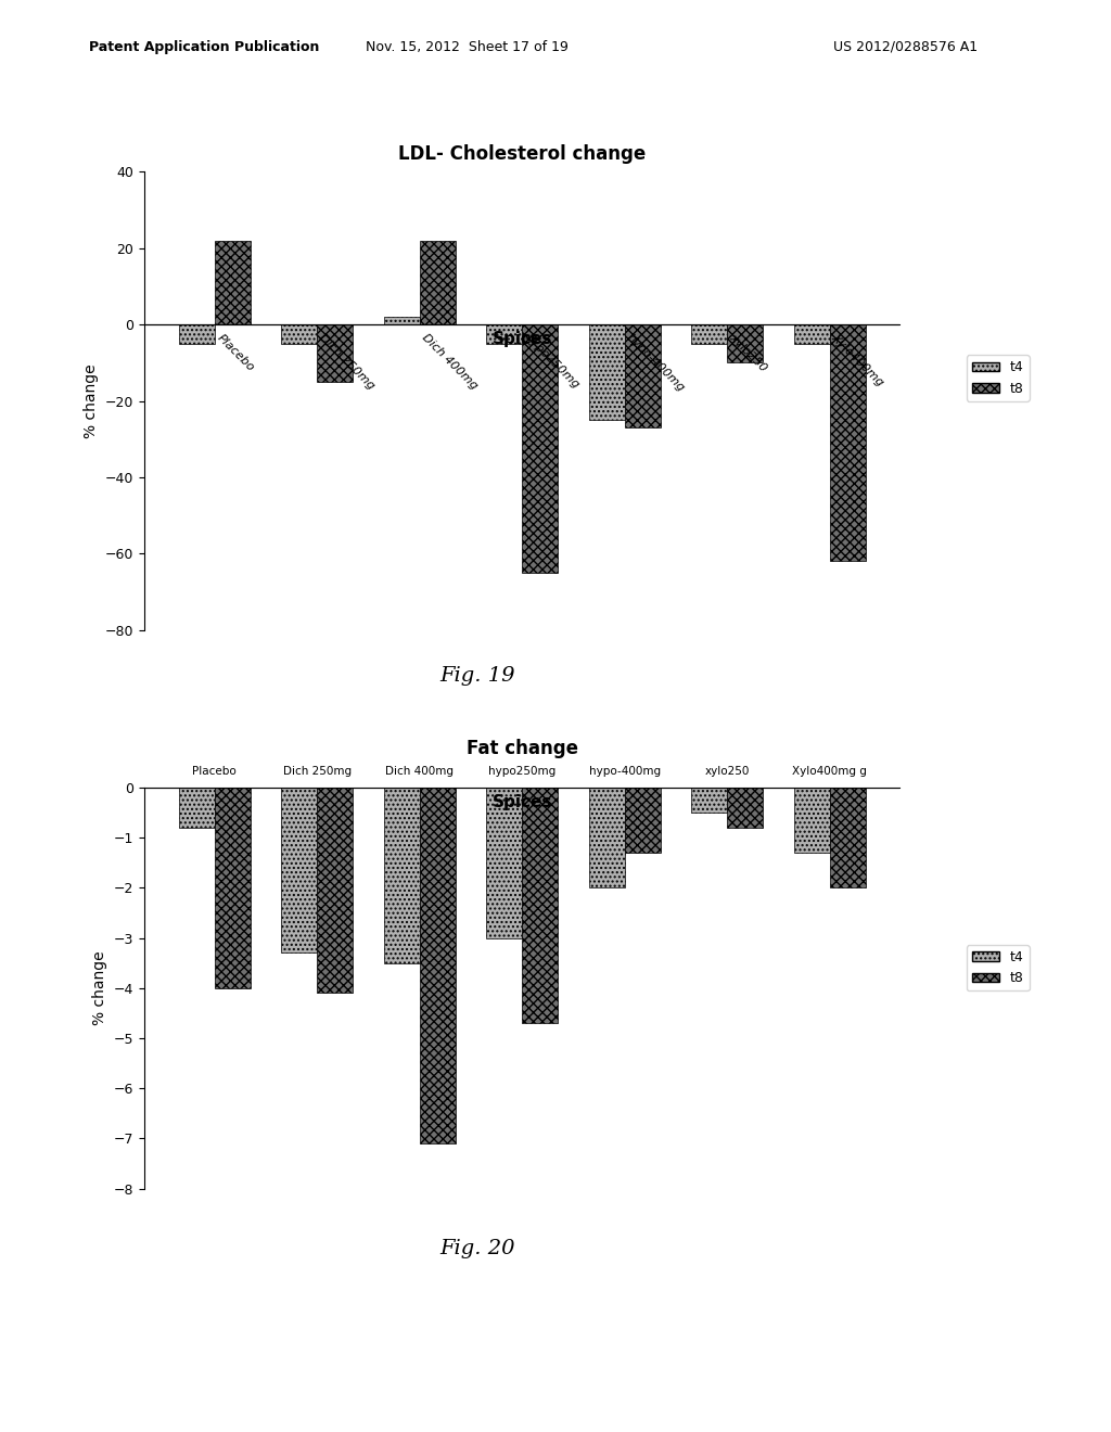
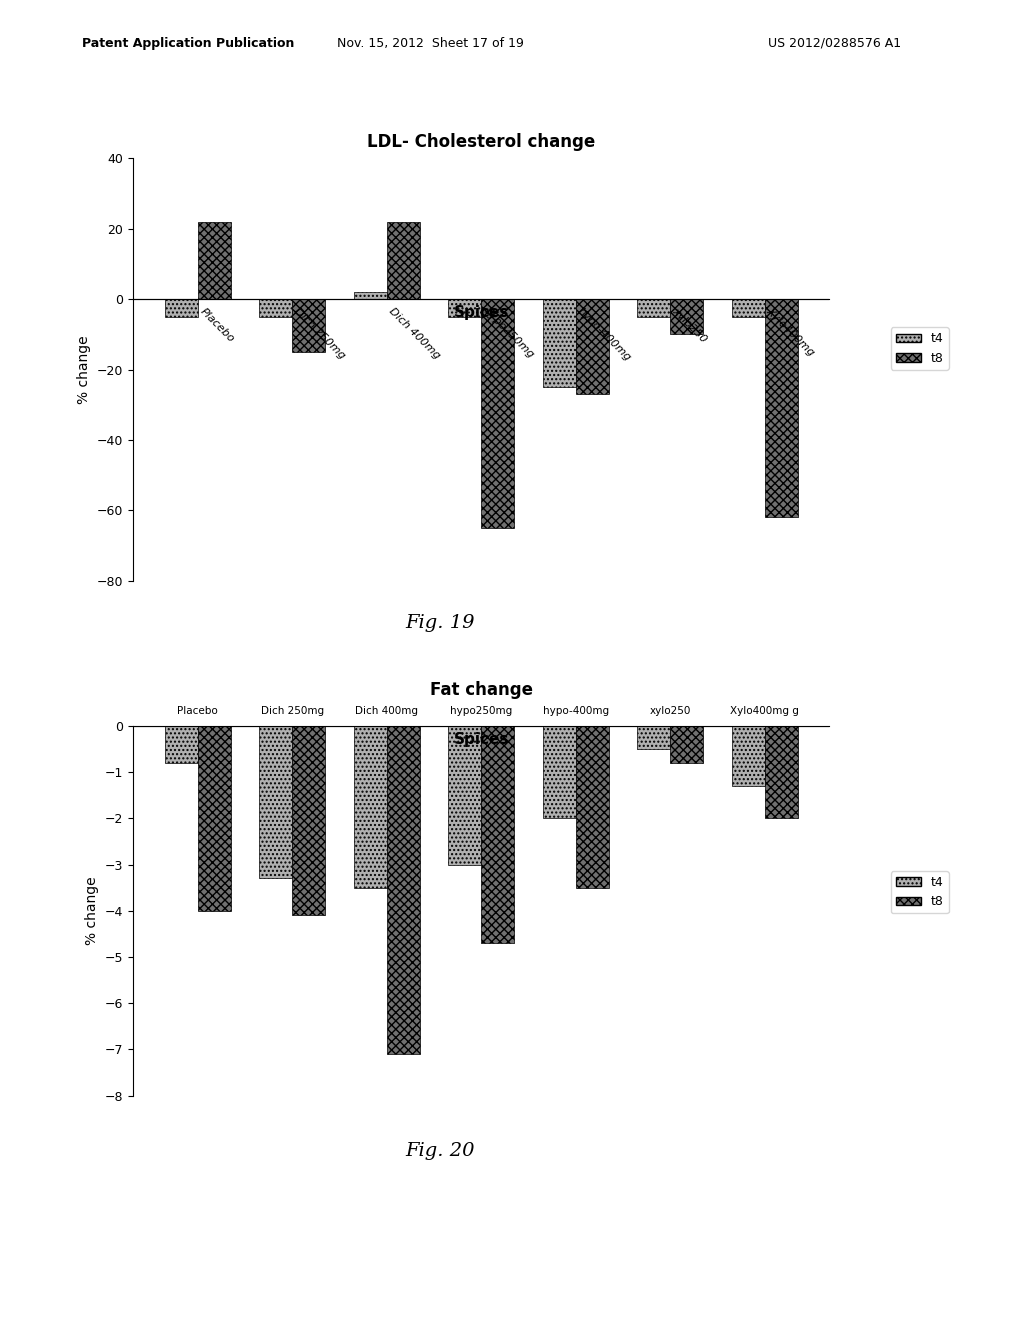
Fat change/t8/hypo-400mg: -1.3 -> -3.5
